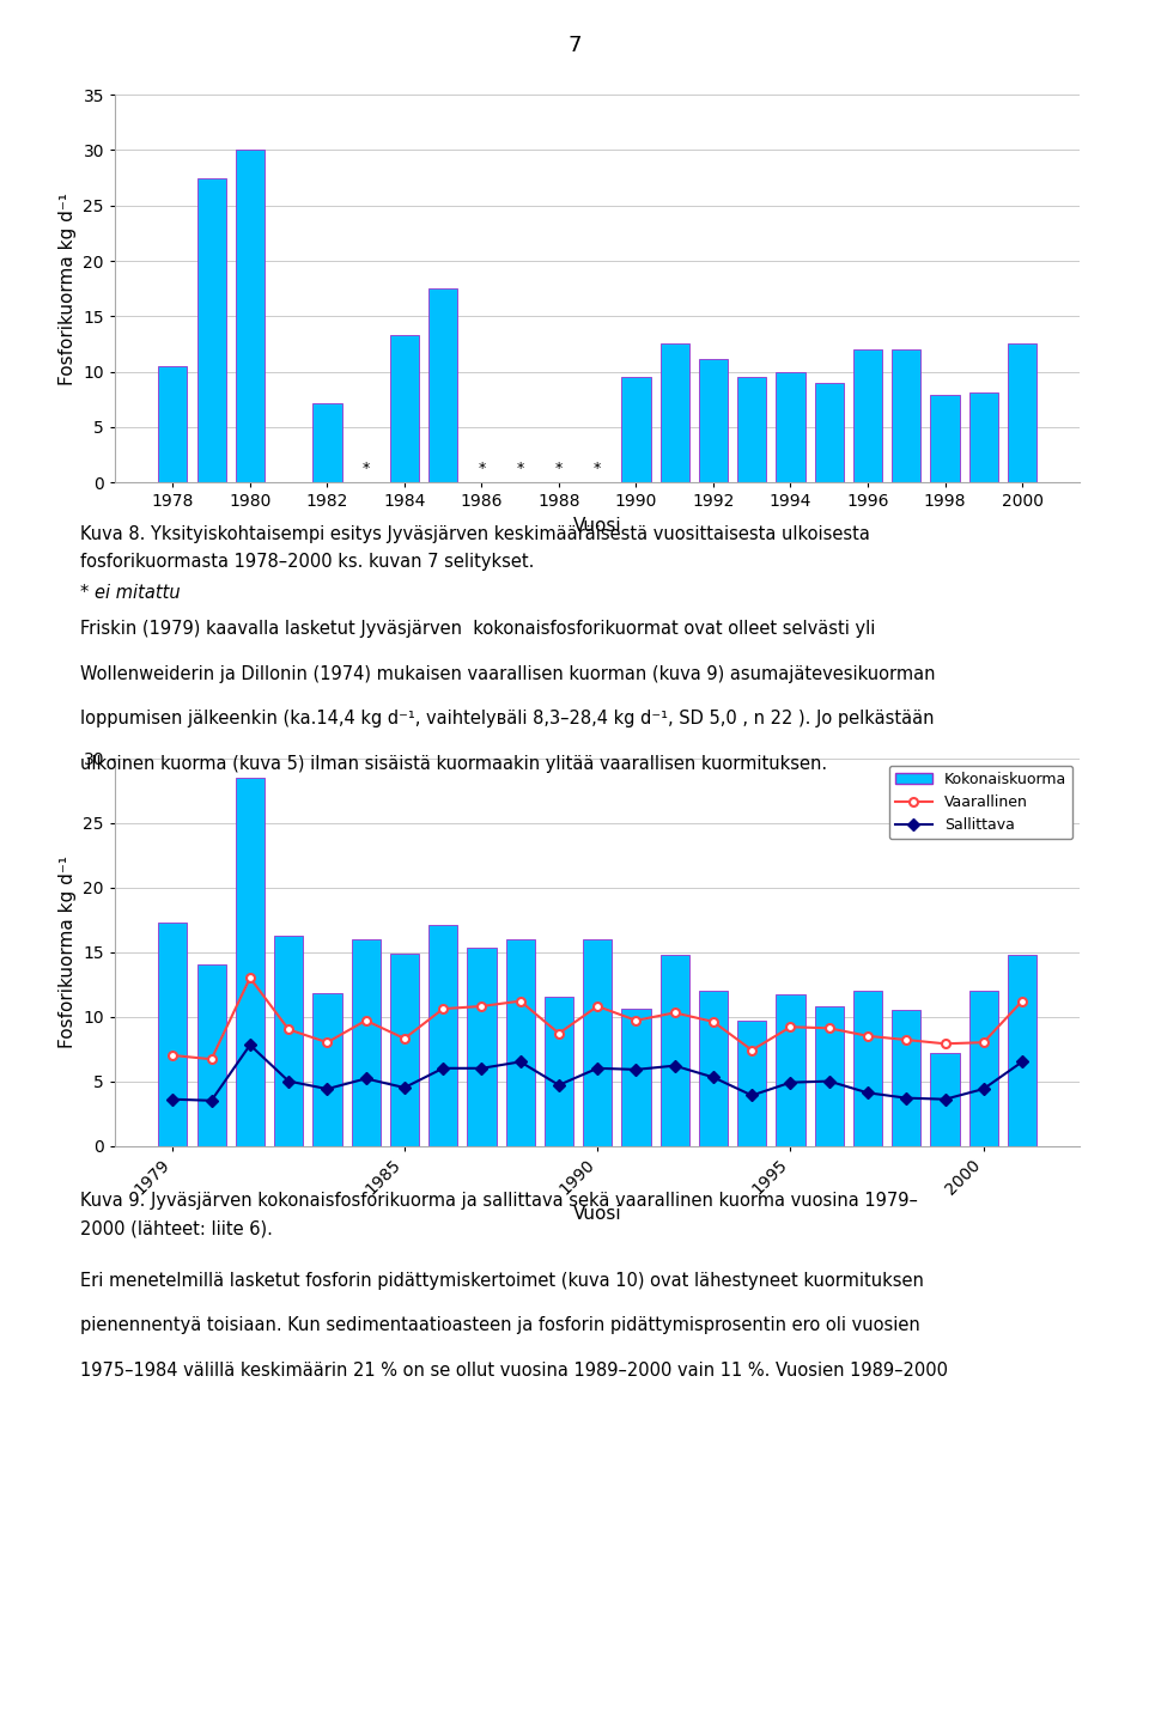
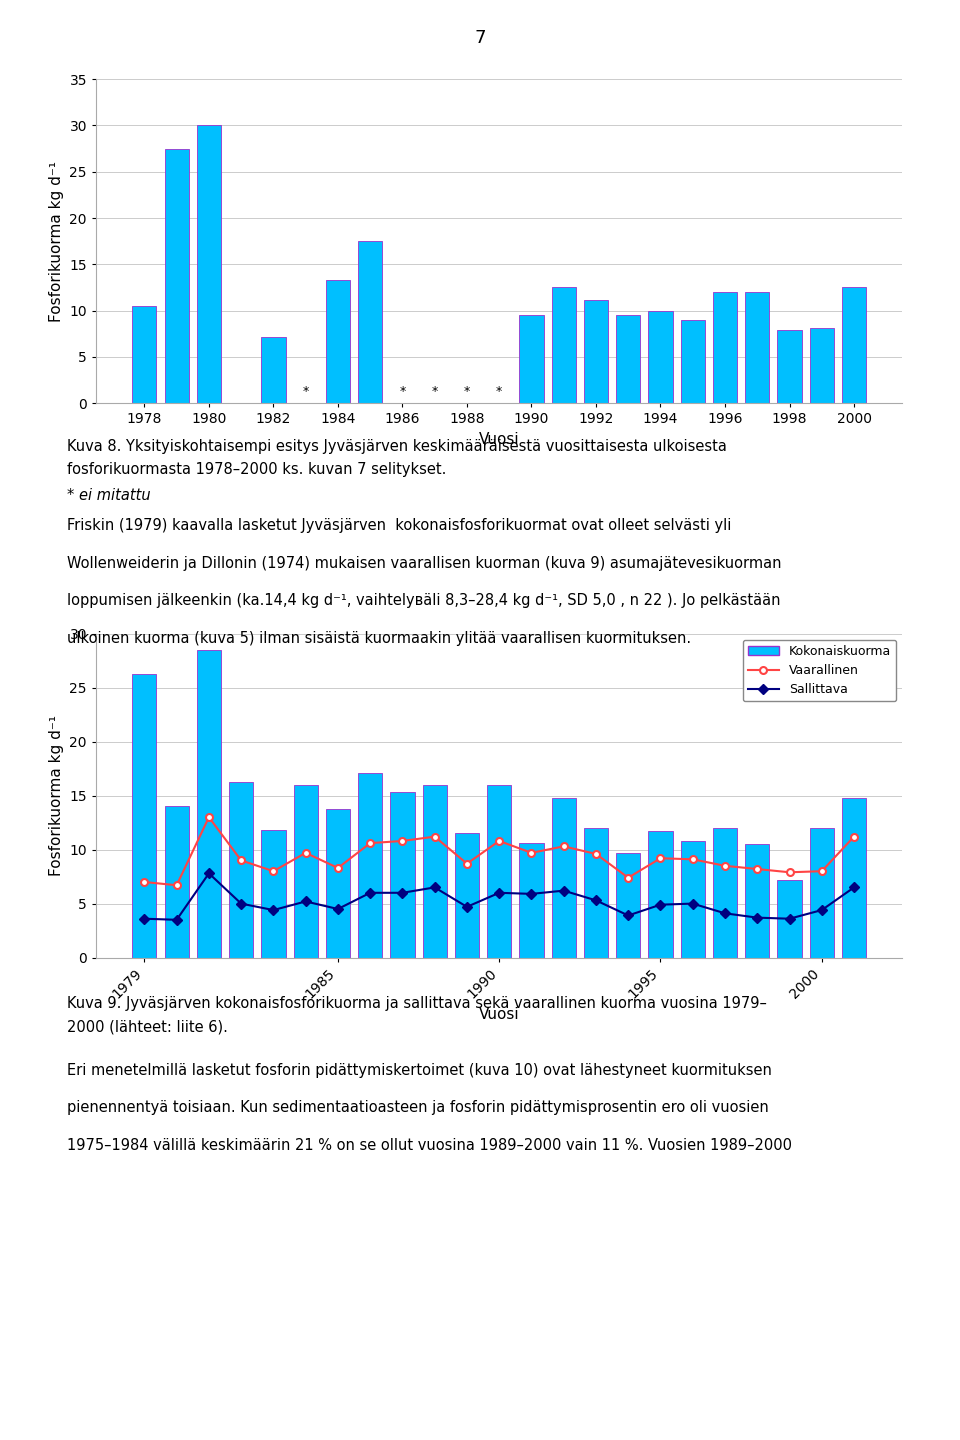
Kokonaiskuorma/1979: 17.3 -> 26.3
Kokonaiskuorma/1985: 14.9 -> 13.8
